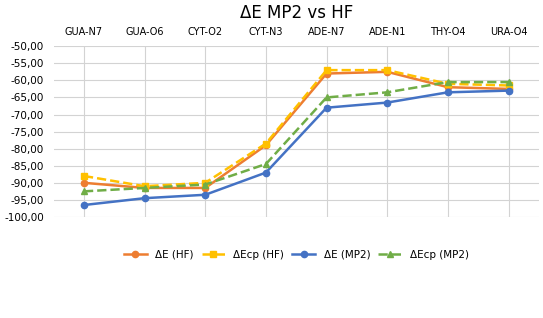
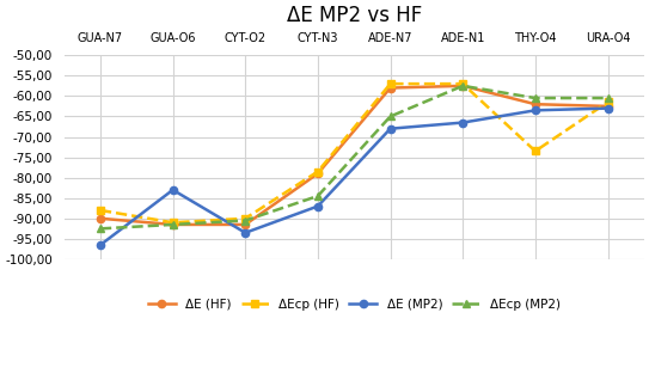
ΔE (MP2)/GUA-O6: -94,5 -> -83,0
ΔEcp (MP2)/ADE-N1: -63,5 -> -57,5
ΔEcp (HF)/THY-O4: -61,0 -> -73,5
